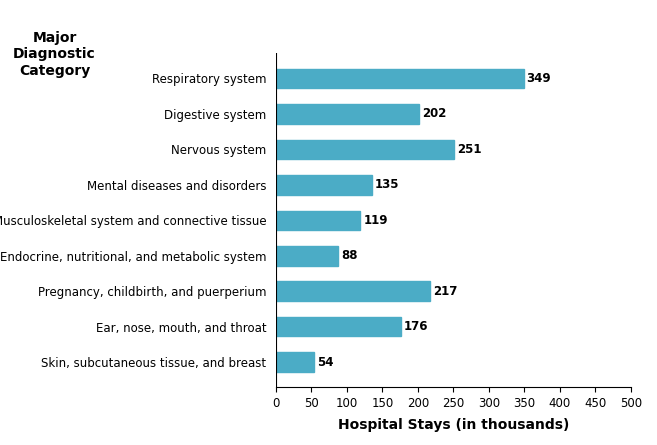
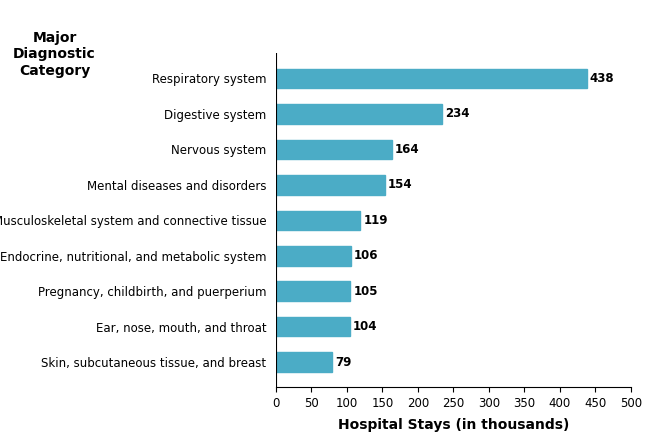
Respiratory system: 349 -> 438
Digestive system: 202 -> 234
Nervous system: 251 -> 164
Mental diseases and disorders: 135 -> 154
Endocrine, nutritional, and metabolic system: 88 -> 106
Pregnancy, childbirth, and puerperium: 217 -> 105
Ear, nose, mouth, and throat: 176 -> 104
Skin, subcutaneous tissue, and breast: 54 -> 79
